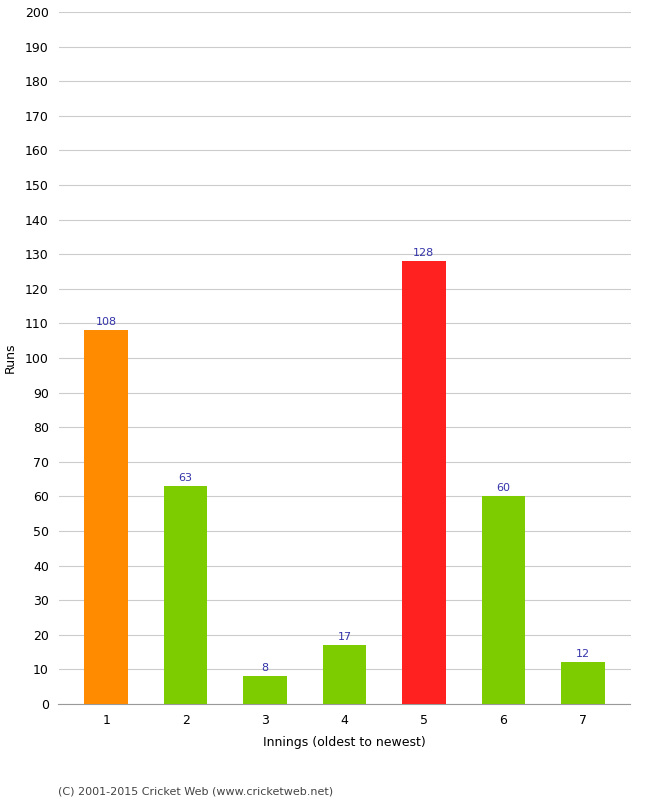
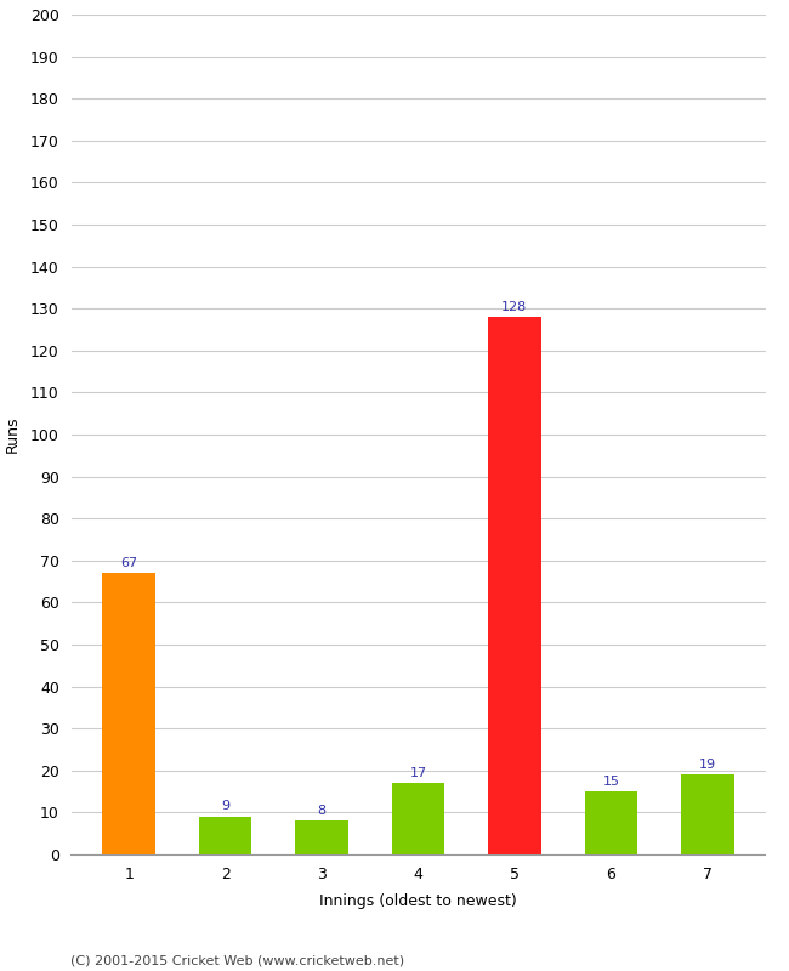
1: 108 -> 67
2: 63 -> 9
6: 60 -> 15
7: 12 -> 19
